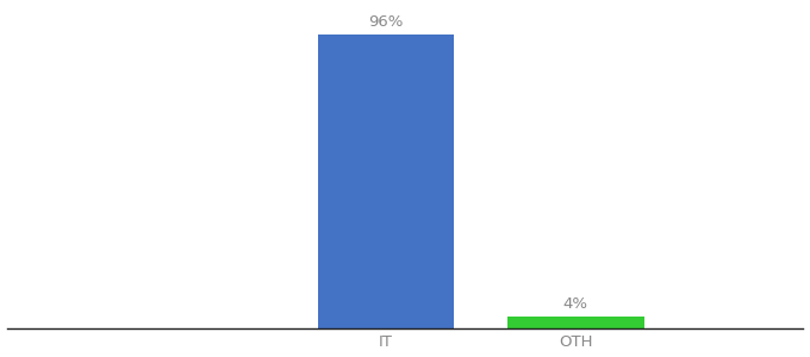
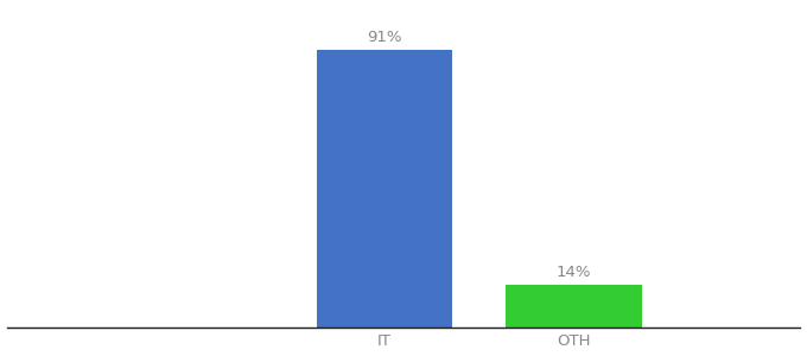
IT: 96% -> 91%
OTH: 4% -> 14%
